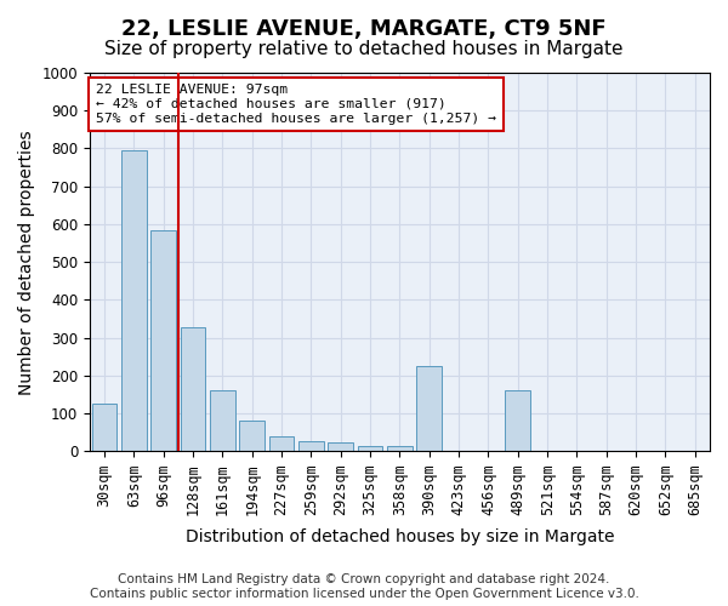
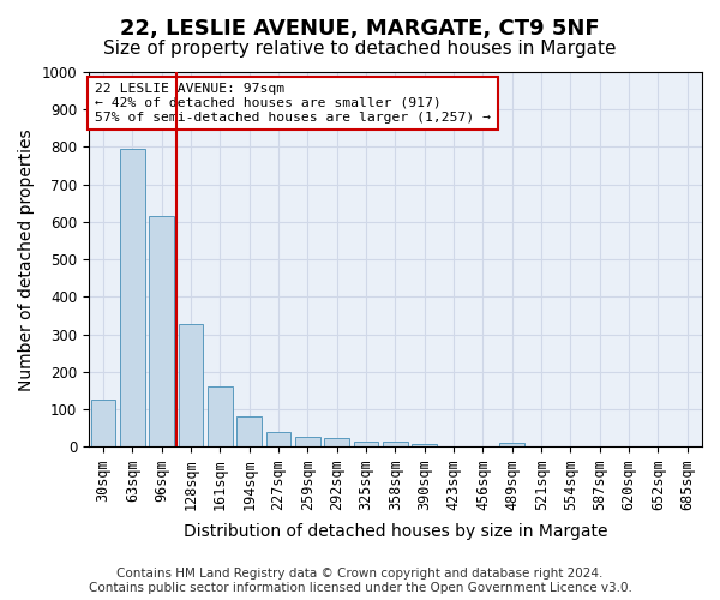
96sqm: 585 -> 615
390sqm: 225 -> 7
489sqm: 160 -> 10
